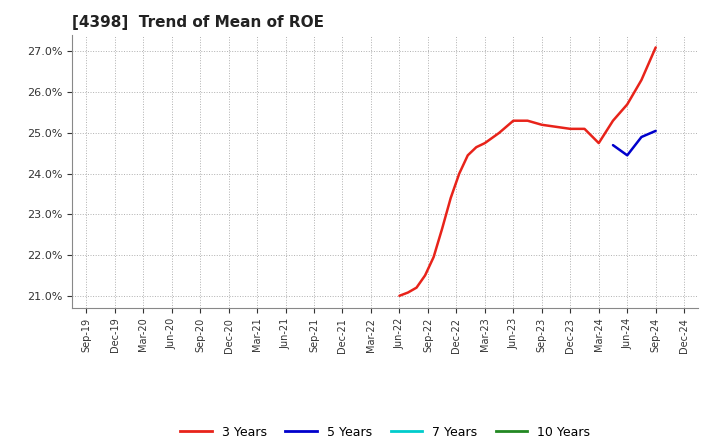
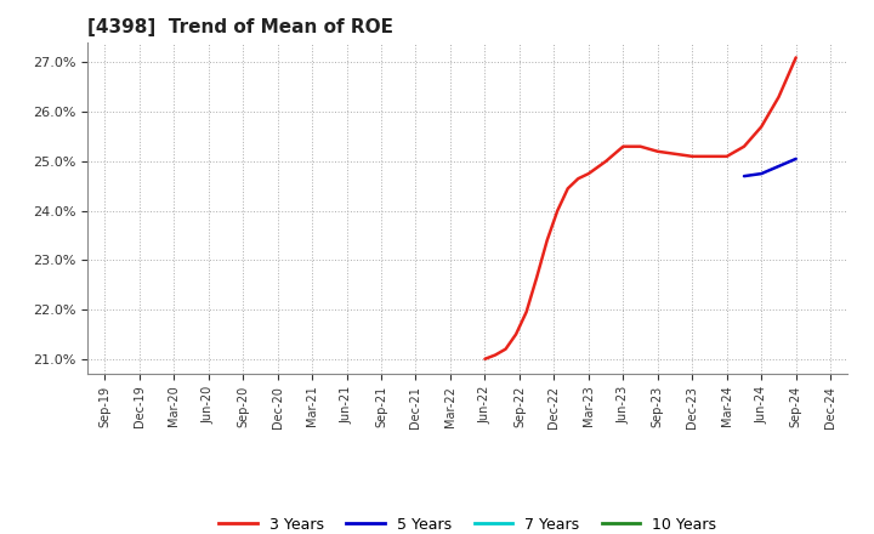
3 Years/Mar-24: 24.75% -> 25.10%
5 Years/Jun-24: 24.45% -> 24.75%
